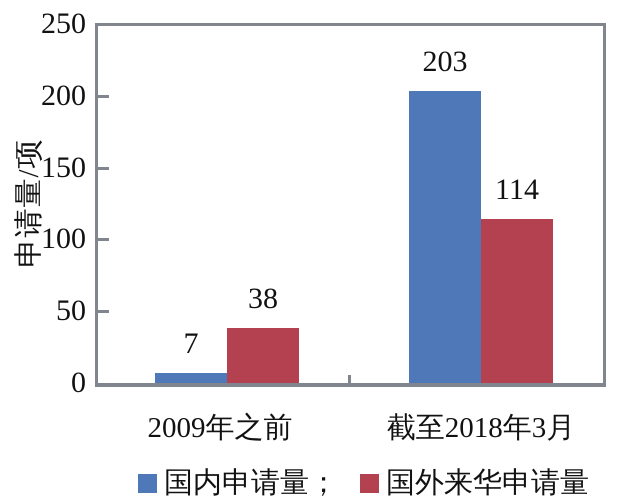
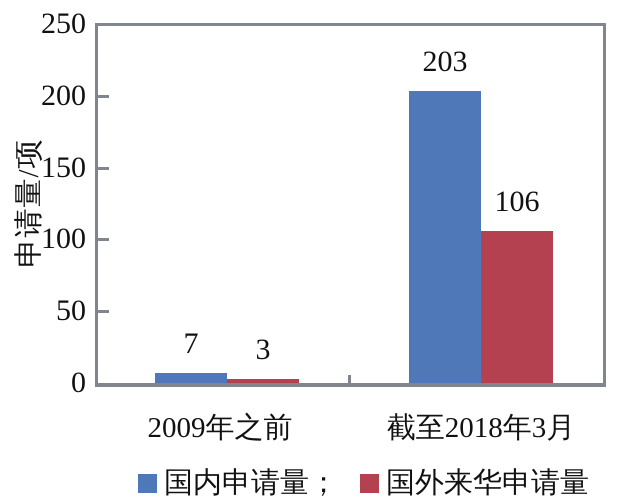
国外来华申请量/2009年之前: 38 -> 3
国外来华申请量/截至2018年3月: 114 -> 106
